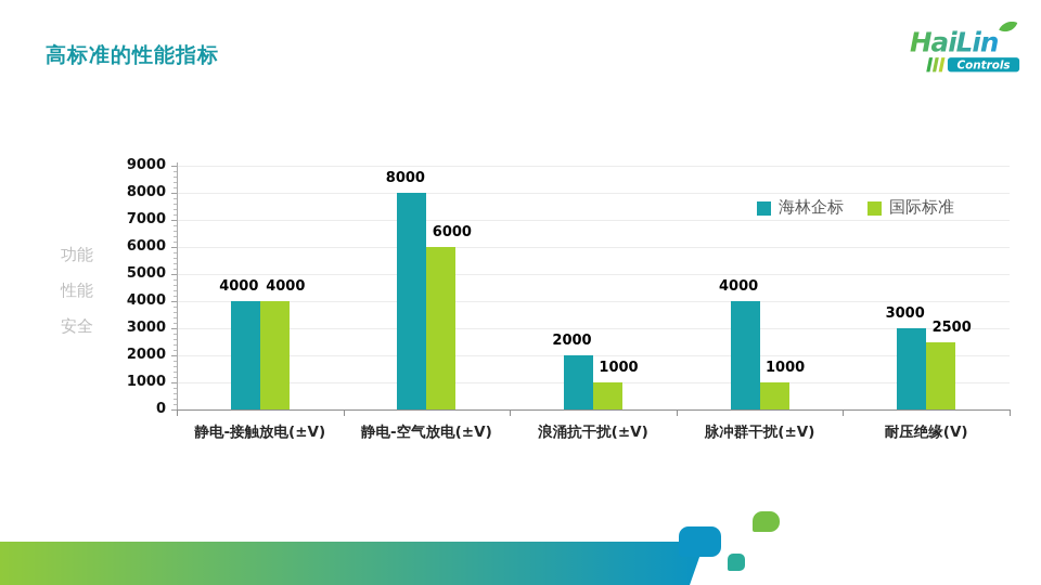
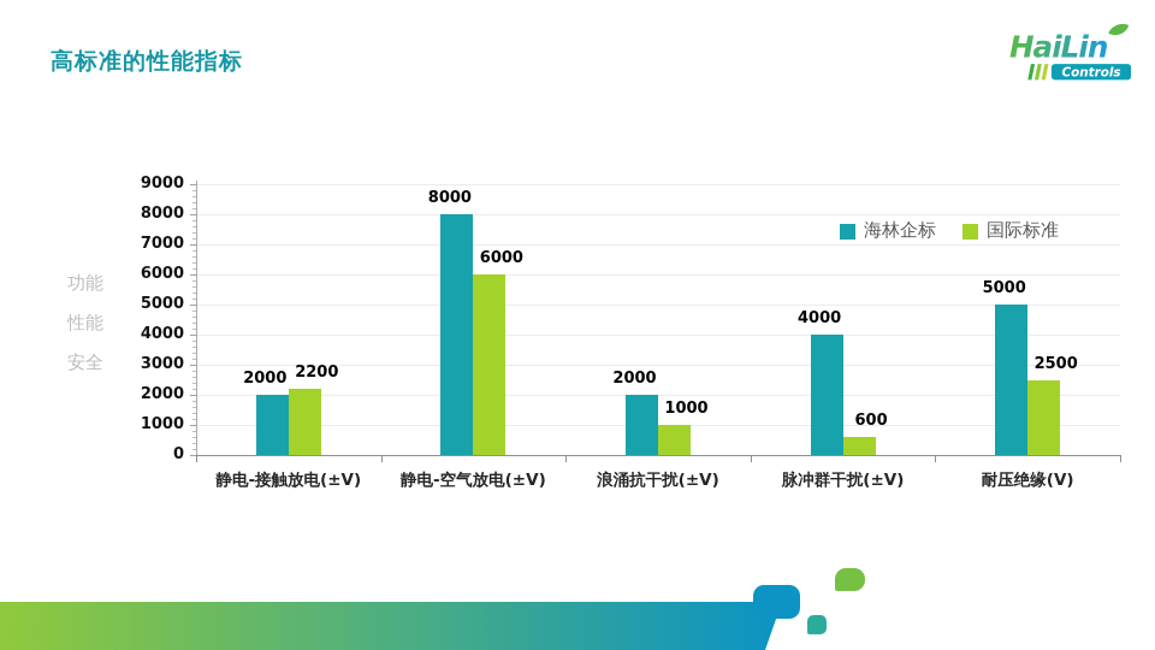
海林企标/静电-接触放电(±V): 4000 -> 2000
国际标准/静电-接触放电(±V): 4000 -> 2200
国际标准/脉冲群干扰(±V): 1000 -> 600
海林企标/耐压绝缘(V): 3000 -> 5000
